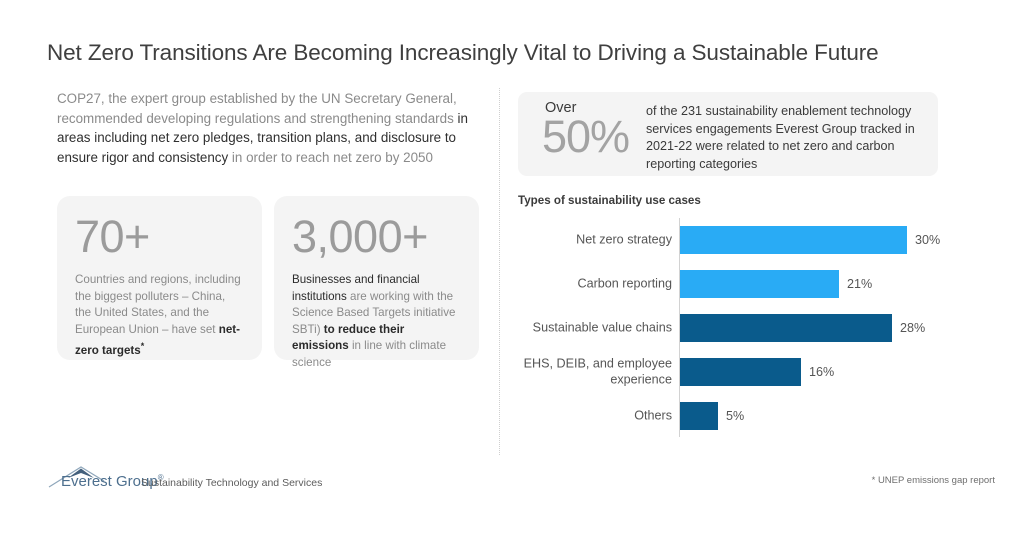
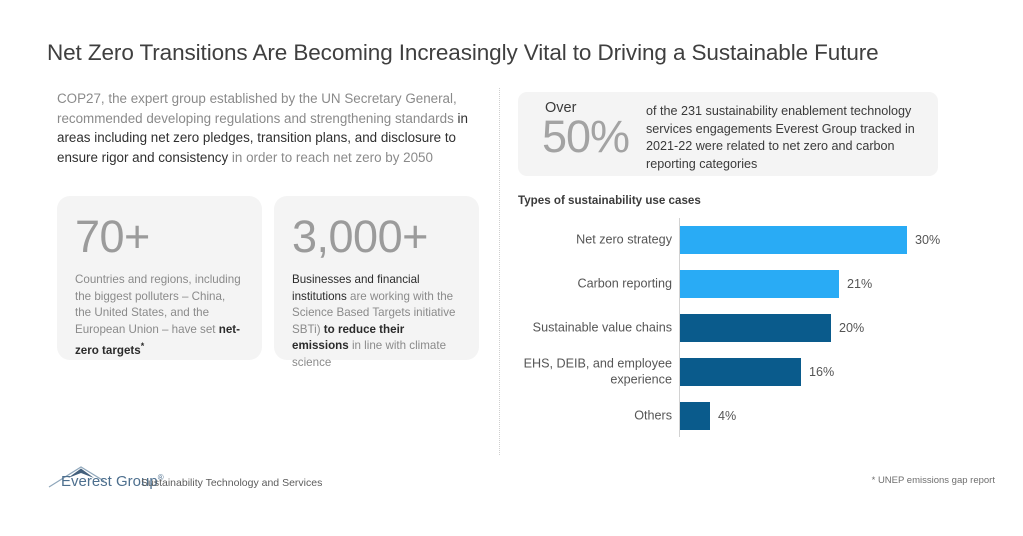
Sustainable value chains: 28% -> 20%
Others: 5% -> 4%
